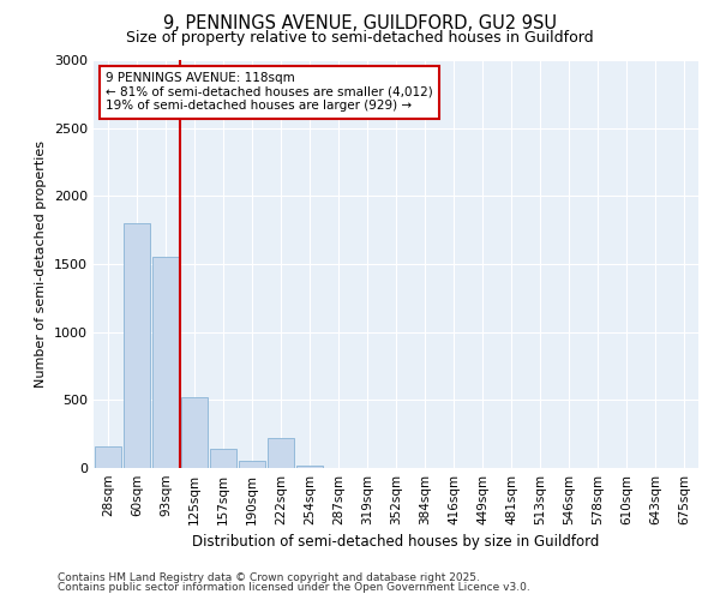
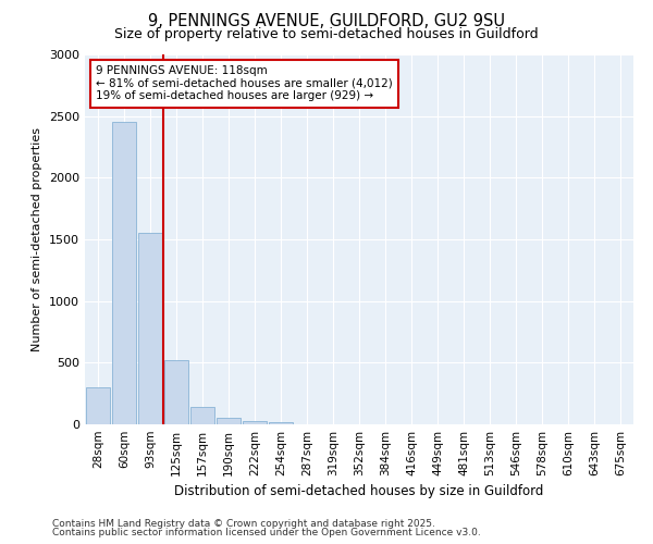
28sqm: 160 -> 300
60sqm: 1800 -> 2450
222sqm: 220 -> 30
